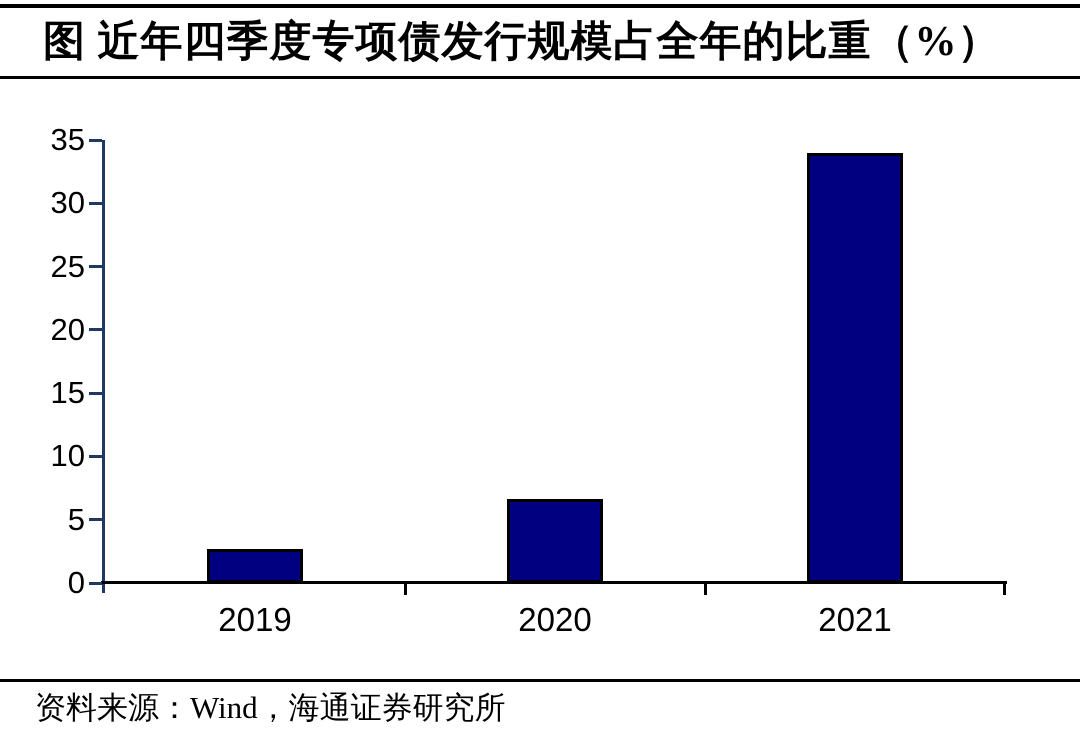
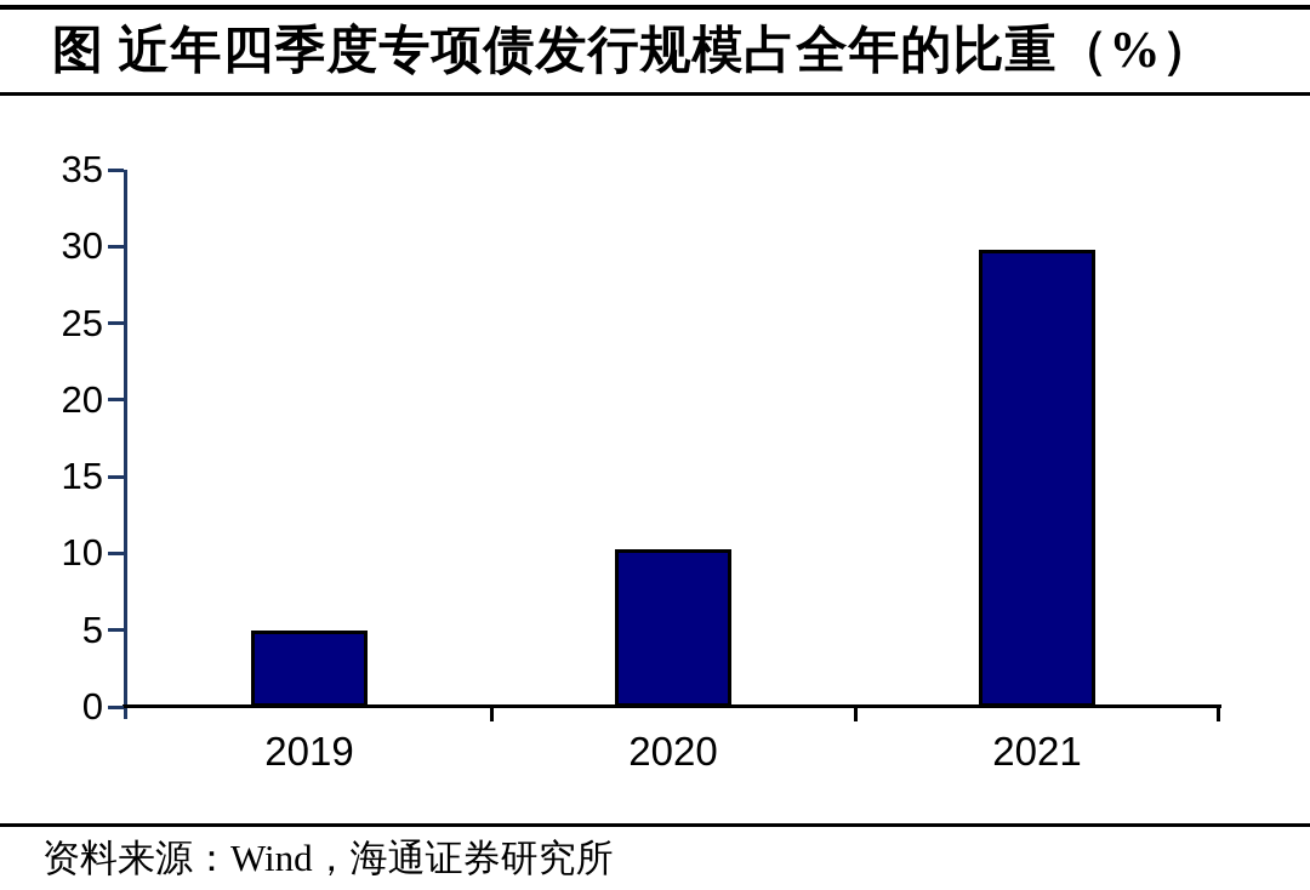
2019: 2.7 -> 5.0
2020: 6.6 -> 10.3
2021: 34.0 -> 29.8
